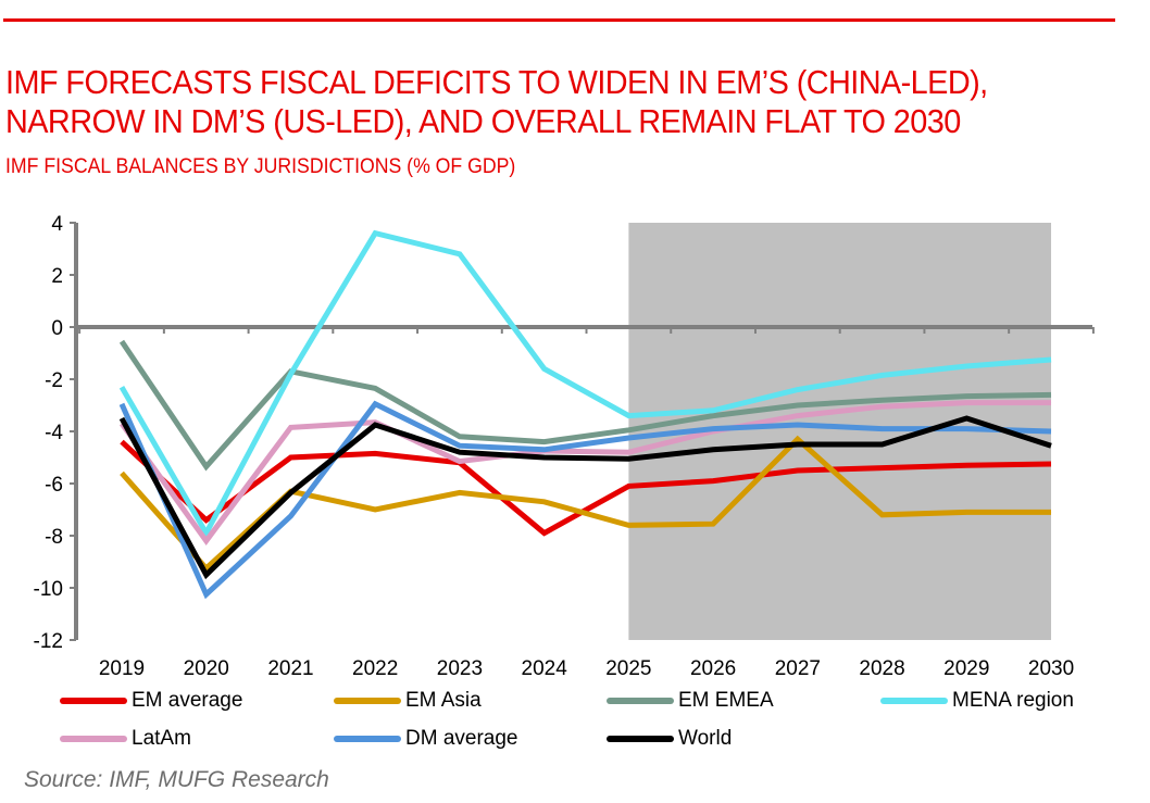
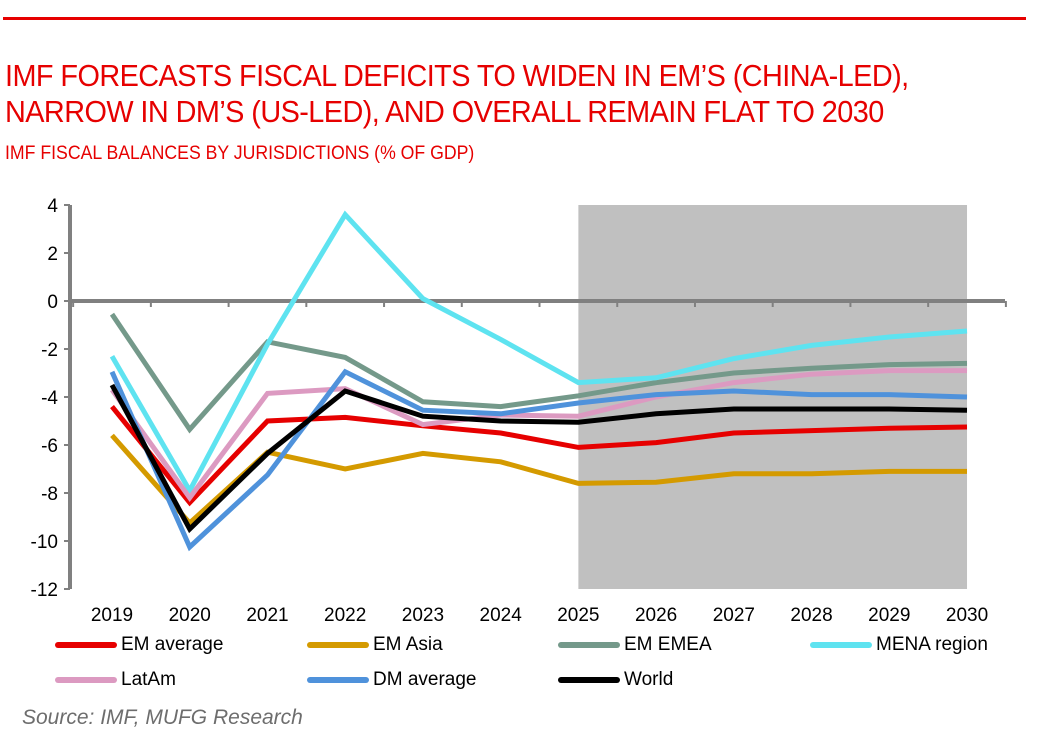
EM average/2020: -7.4 -> -8.4
MENA region/2023: 2.8 -> 0.1
EM average/2024: -7.9 -> -5.5
EM Asia/2027: -4.3 -> -7.2
World/2029: -3.5 -> -4.5
